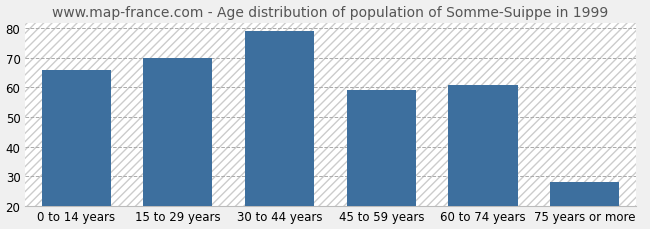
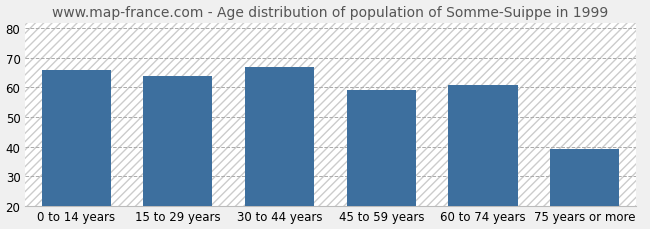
15 to 29 years: 70 -> 64
30 to 44 years: 79 -> 67
75 years or more: 28 -> 39
